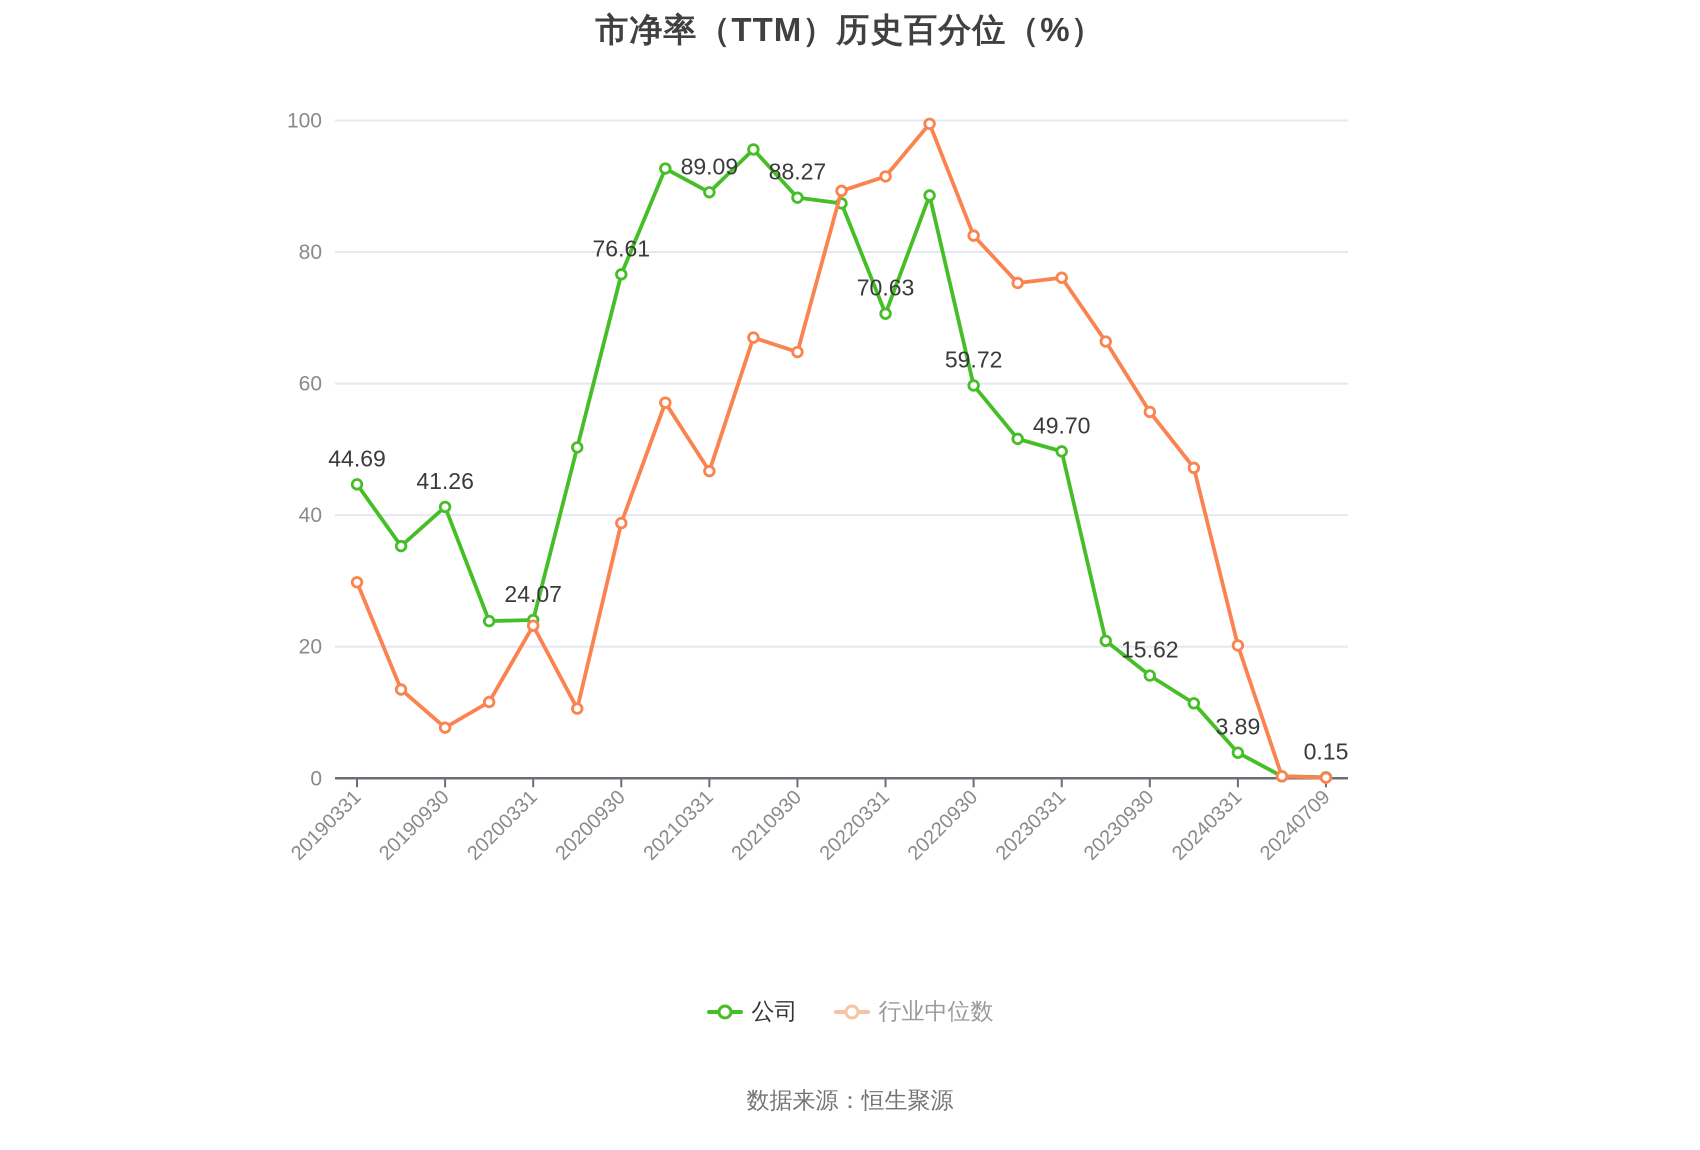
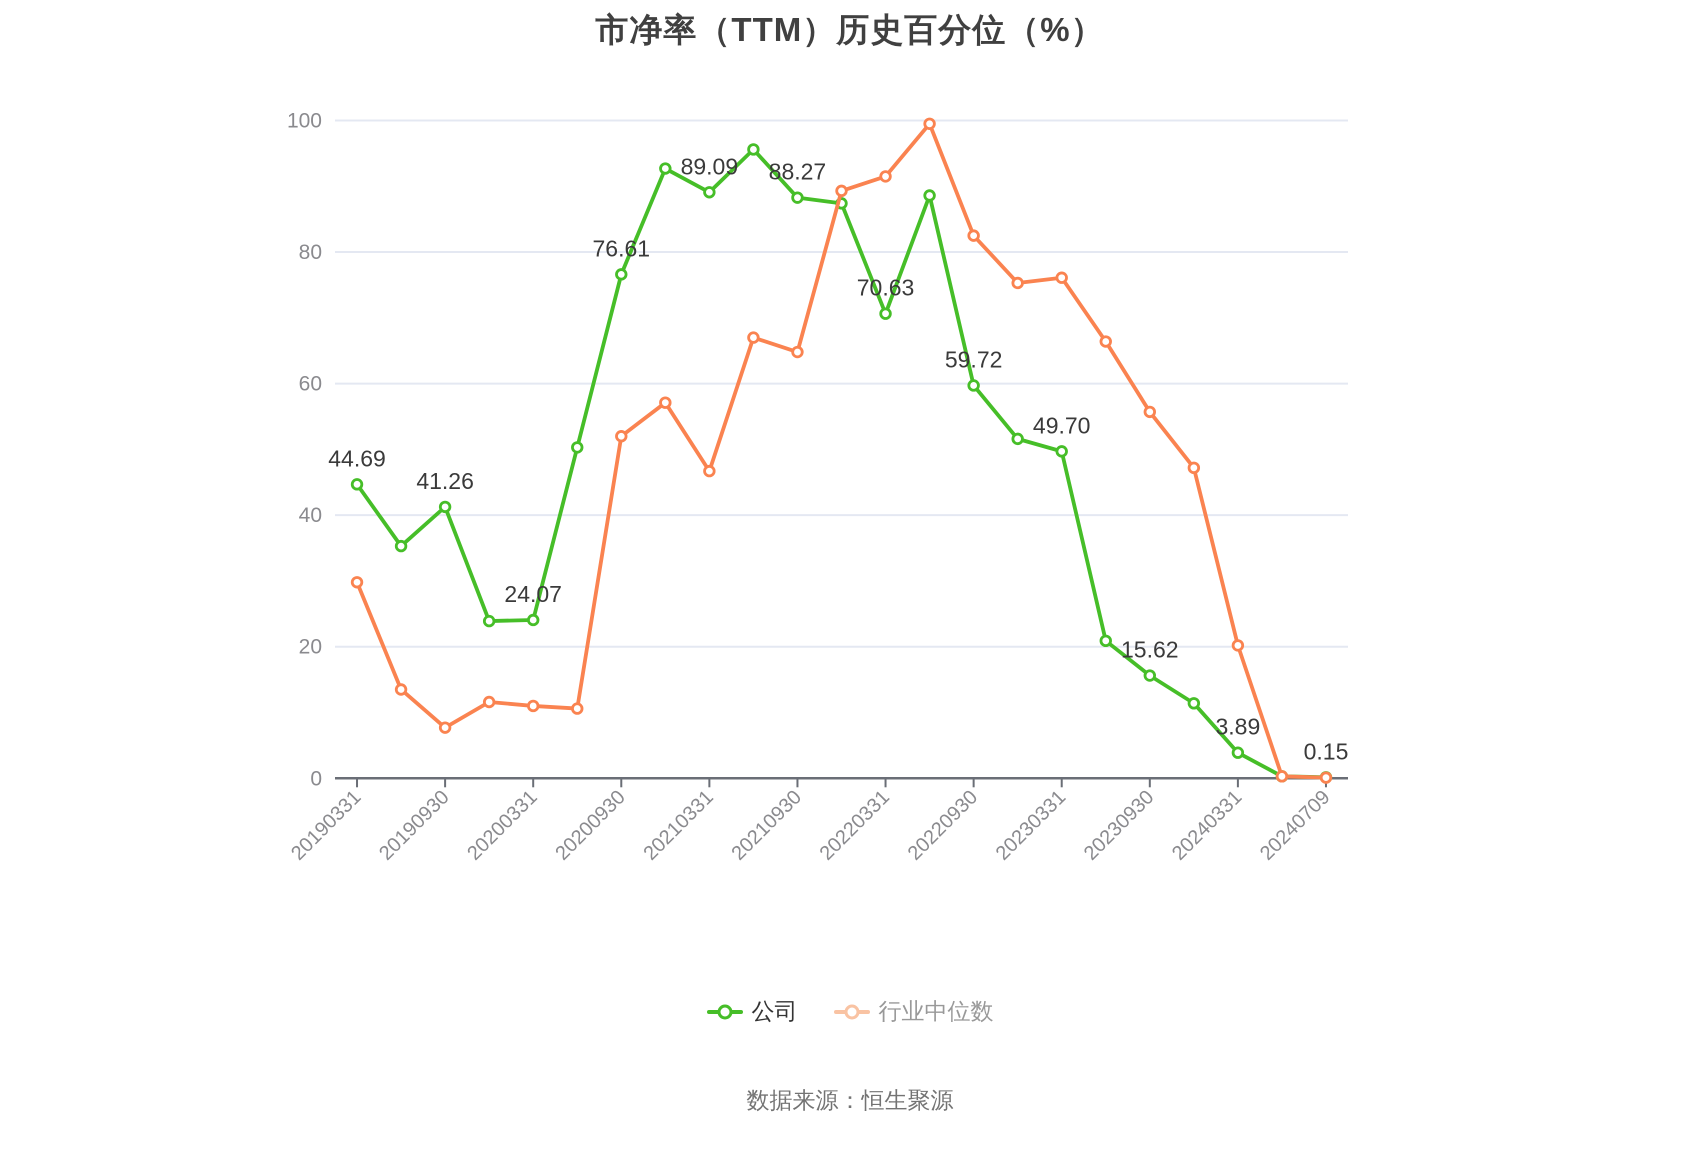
行业中位数/20200331: 23 -> 11
行业中位数/20200930: 39 -> 52
